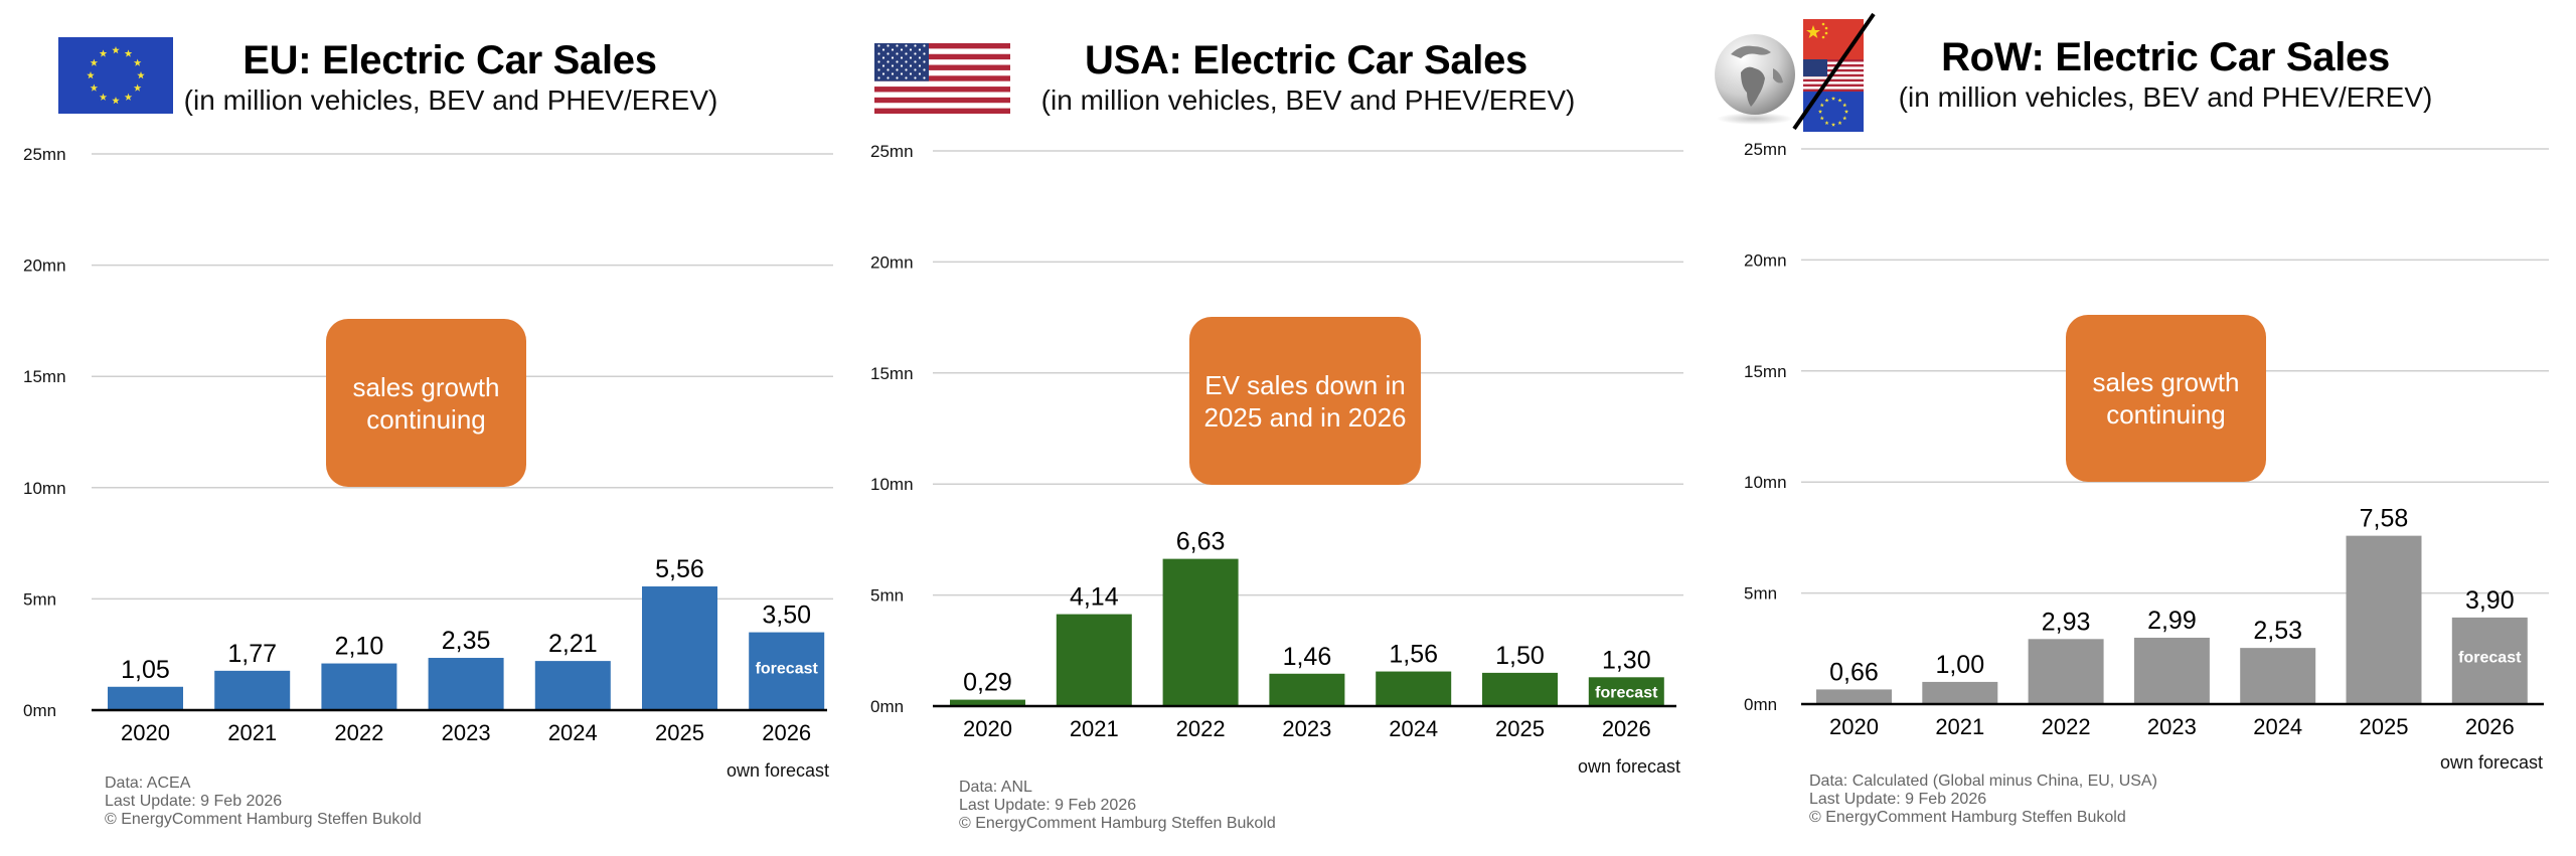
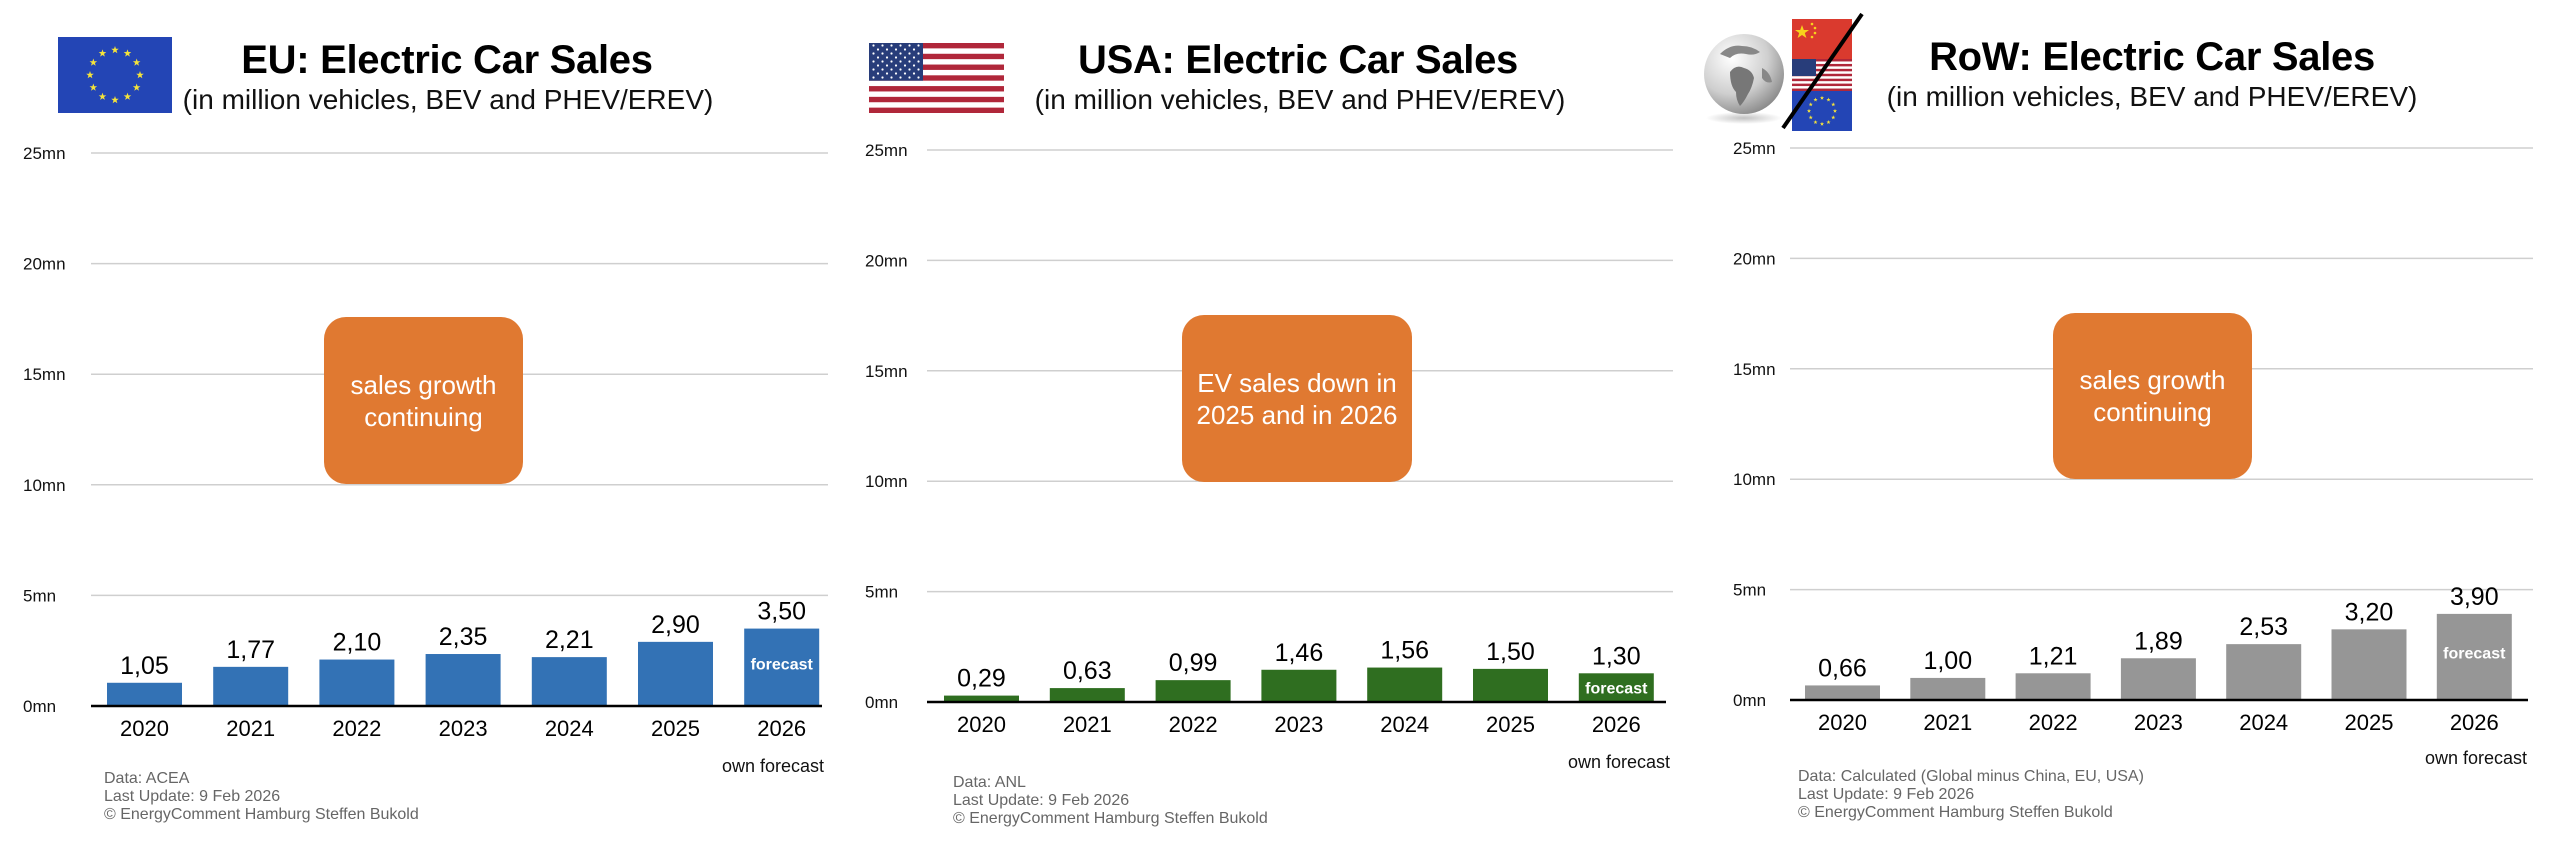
EU: Electric Car Sales/2025: 5,56 -> 2,90
USA: Electric Car Sales/2021: 4,14 -> 0,63
USA: Electric Car Sales/2022: 6,63 -> 0,99
RoW: Electric Car Sales/2022: 2,93 -> 1,21
RoW: Electric Car Sales/2023: 2,99 -> 1,89
RoW: Electric Car Sales/2025: 7,58 -> 3,20
